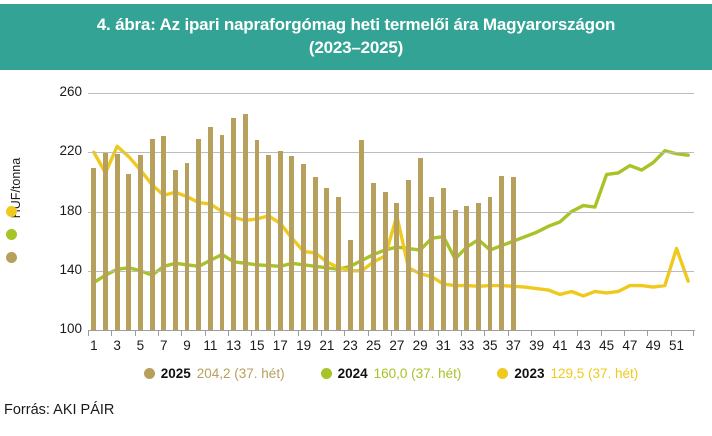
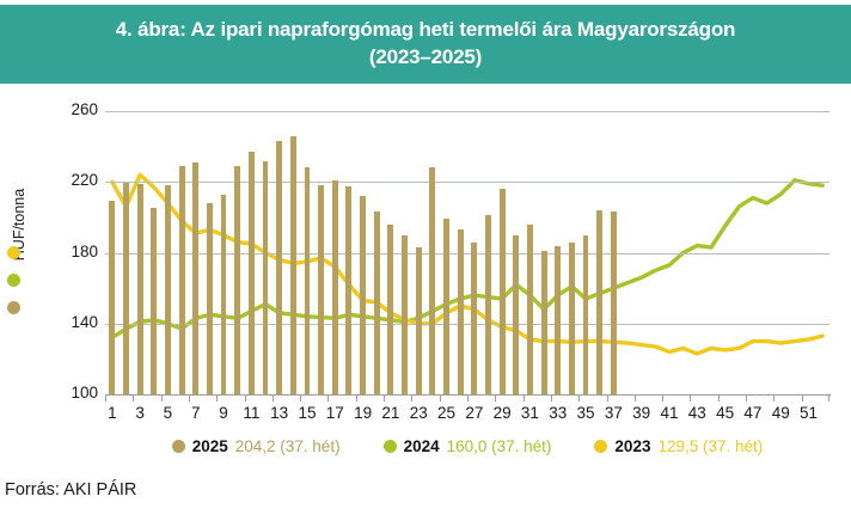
2025/23: 161 -> 183
2023/27: 177 -> 148
2024/31: 163 -> 156
2024/45: 205 -> 195
2023/51: 155 -> 131
